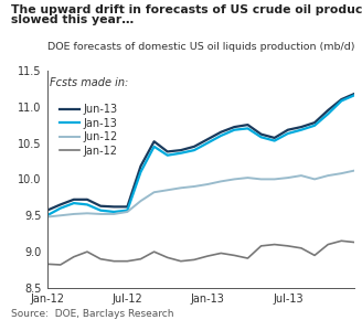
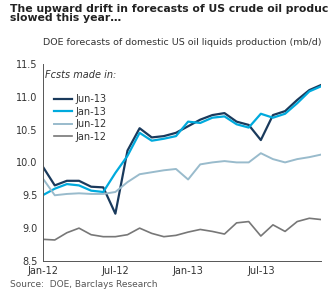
Jun-13/Jan-12: 9.57 -> 9.94
Jun-12/Jan-12: 9.48 -> 9.76
Jun-13/Jul-12: 9.62 -> 9.22
Jan-13/Jul-12: 9.57 -> 9.84
Jan-13/Jan-13: 10.50 -> 10.62
Jun-12/Jan-13: 9.93 -> 9.74
Jun-13/Jul-13: 10.68 -> 10.34
Jan-13/Jul-13: 10.63 -> 10.74
Jun-12/Jul-13: 10.02 -> 10.14
Jan-12/Jul-13: 9.08 -> 8.88
